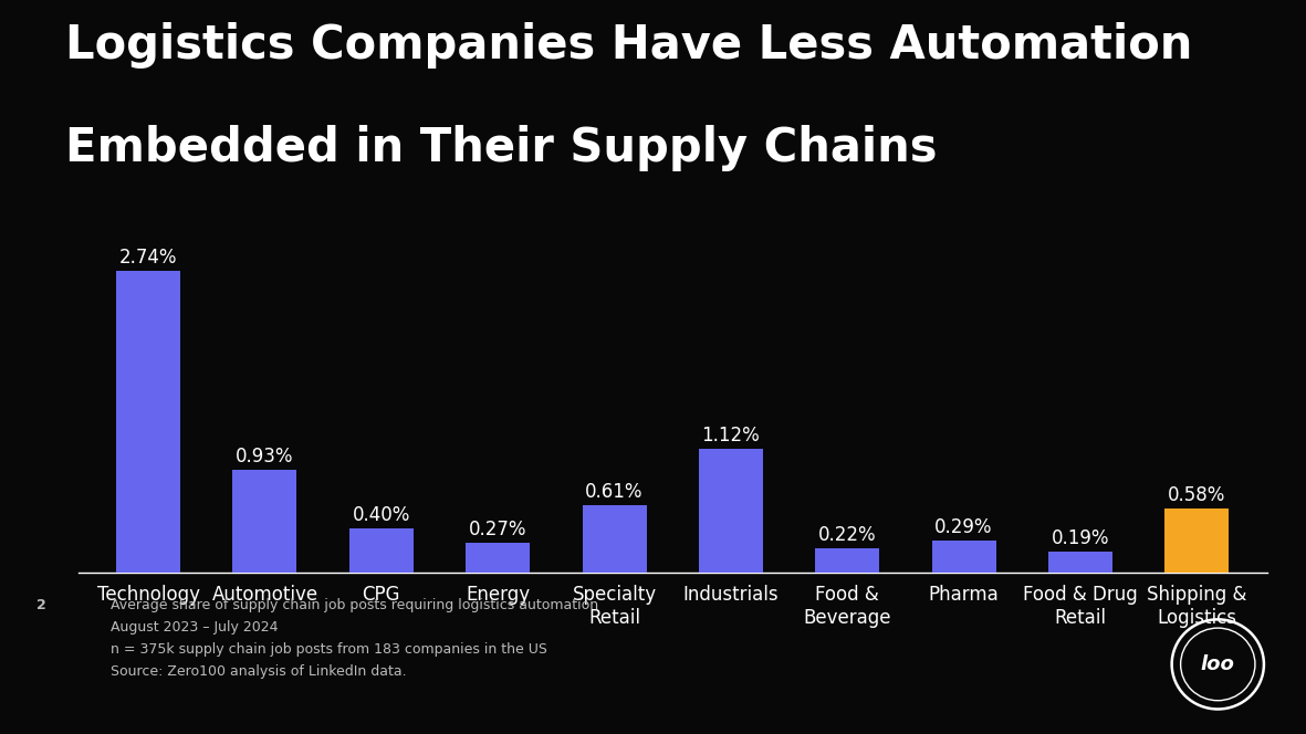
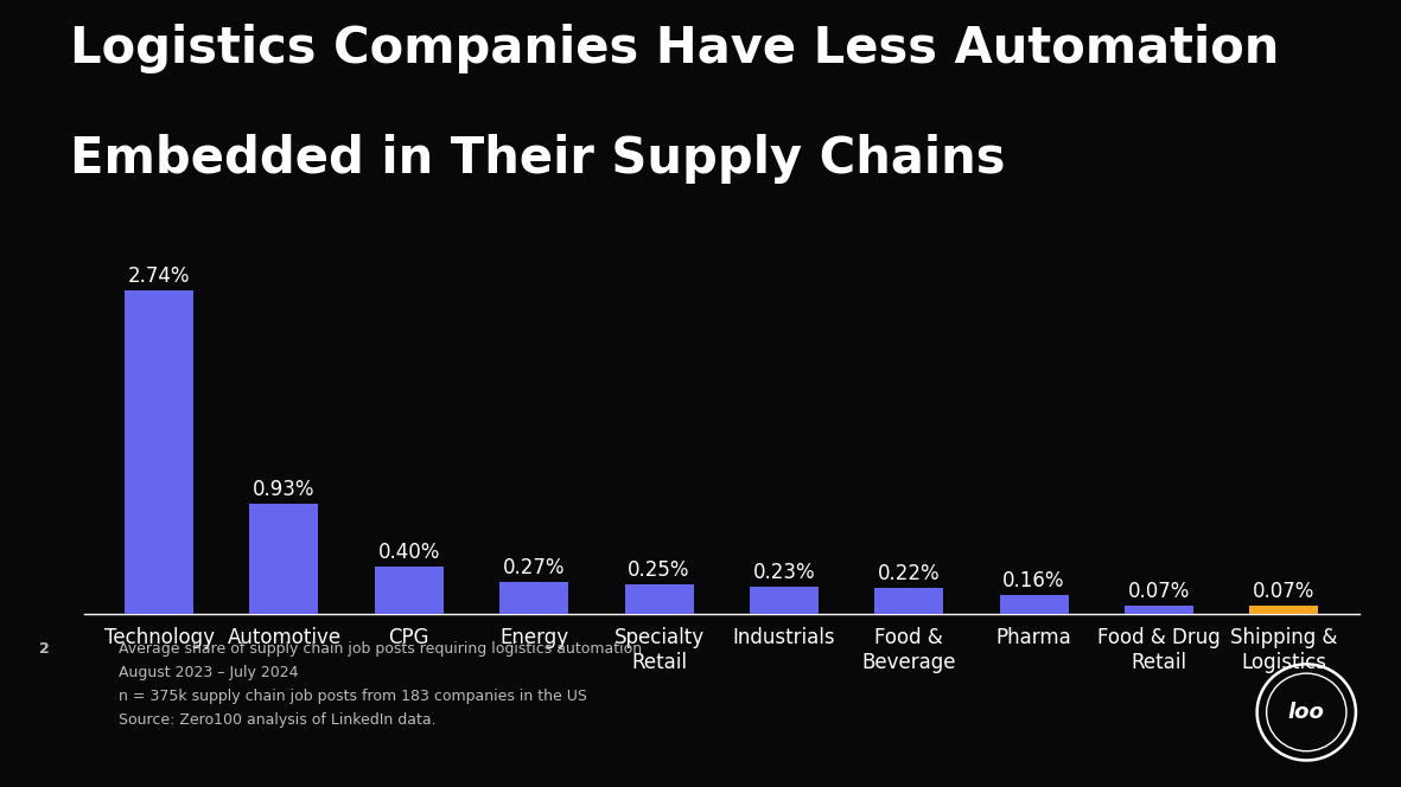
Specialty Retail: 0.61% -> 0.25%
Industrials: 1.12% -> 0.23%
Pharma: 0.29% -> 0.16%
Food & Drug Retail: 0.19% -> 0.07%
Shipping & Logistics: 0.58% -> 0.07%
